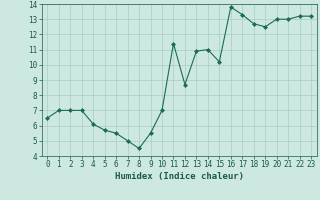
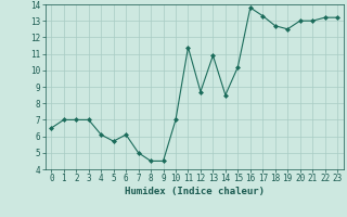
6: 5.5 -> 6.1
9: 5.5 -> 4.5
14: 11.0 -> 8.5
